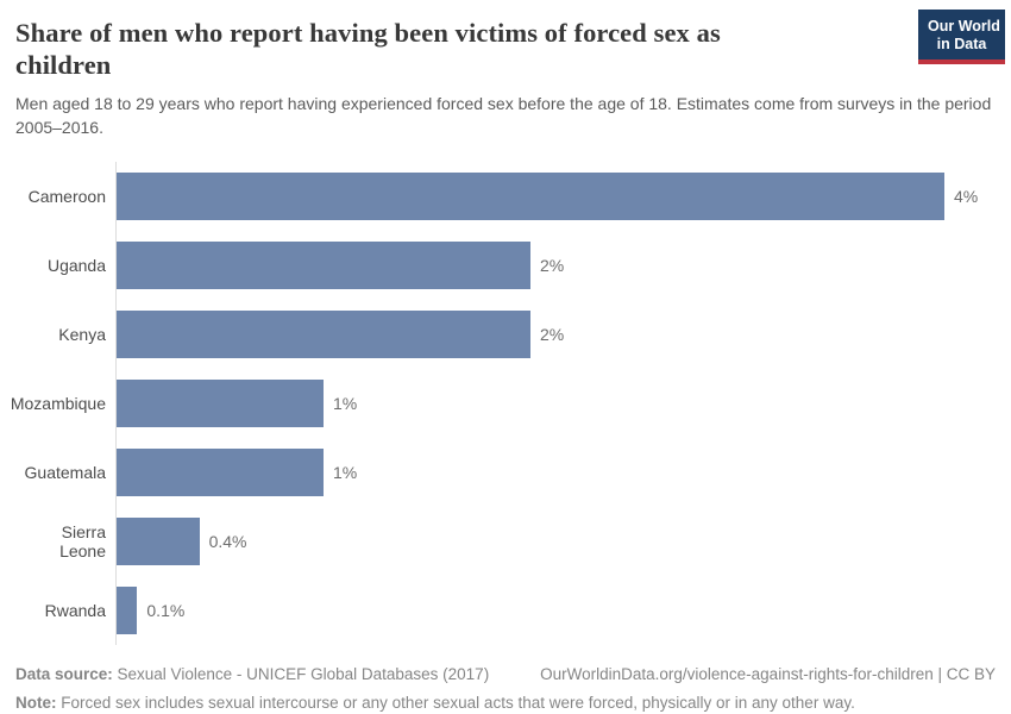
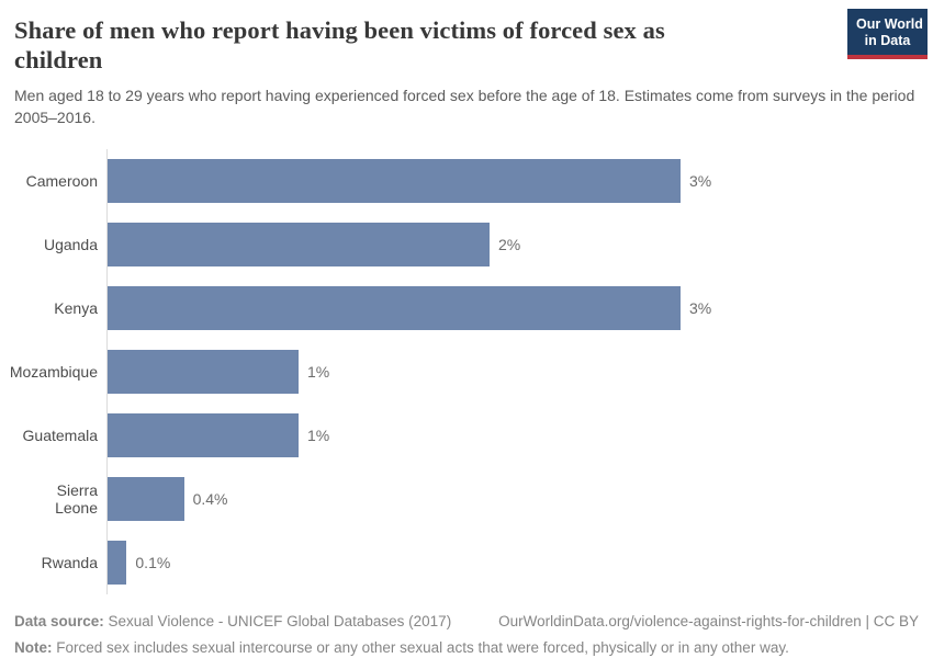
Cameroon: 4% -> 3%
Kenya: 2% -> 3%
